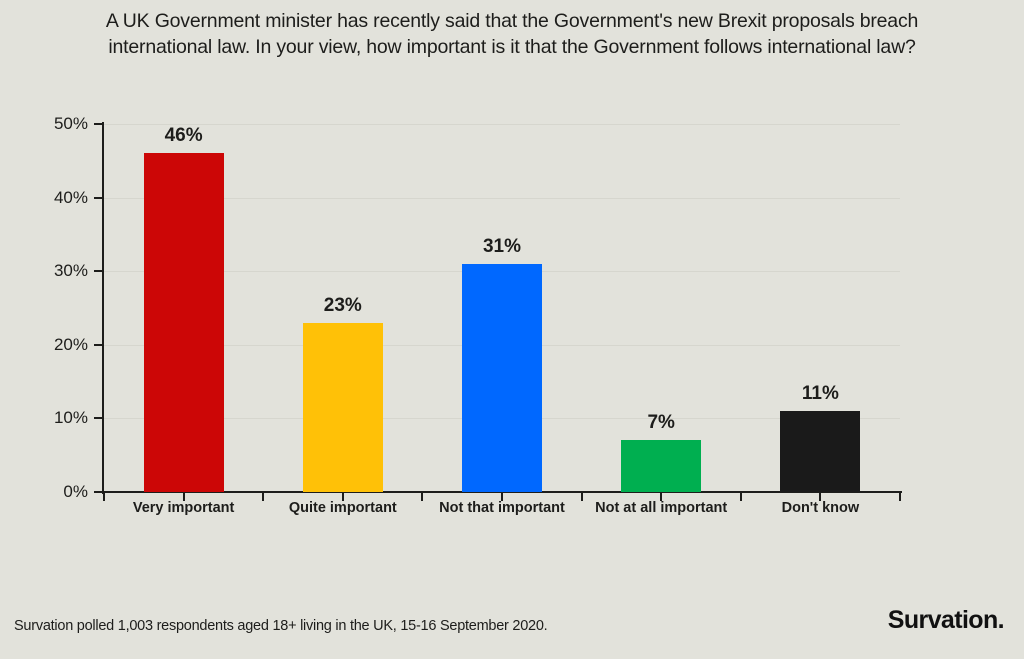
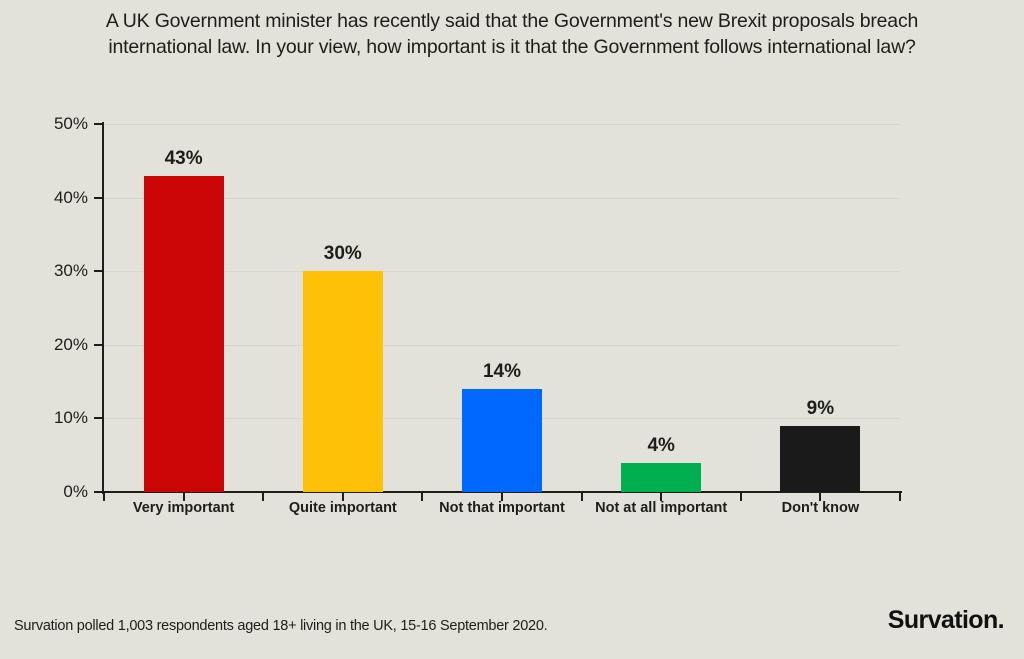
Very important: 46% -> 43%
Quite important: 23% -> 30%
Not that important: 31% -> 14%
Not at all important: 7% -> 4%
Don't know: 11% -> 9%
